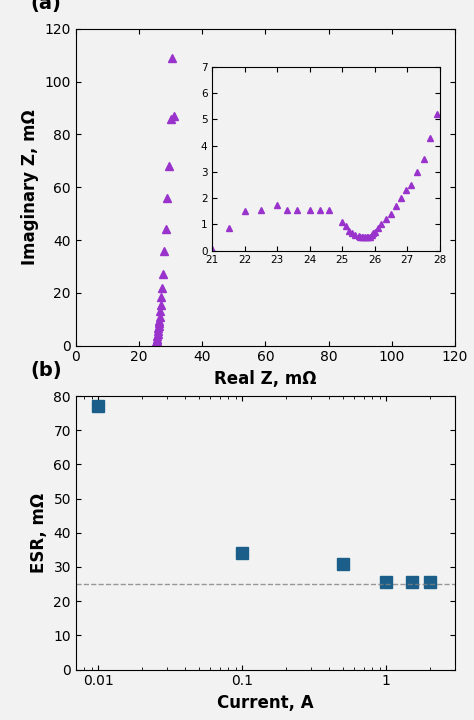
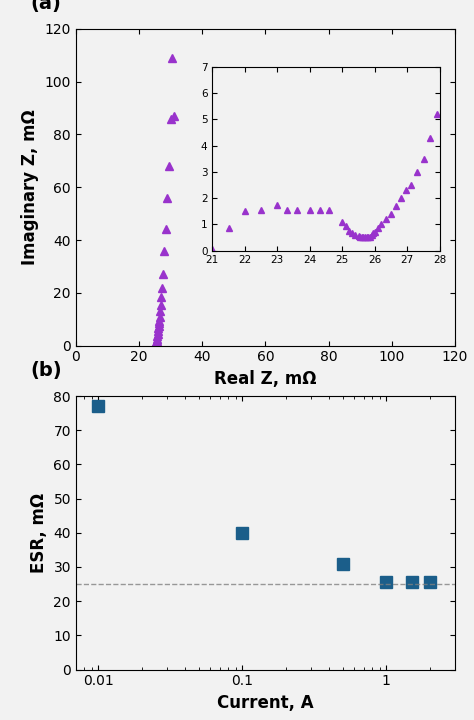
0.1: 34.0 -> 40.0
